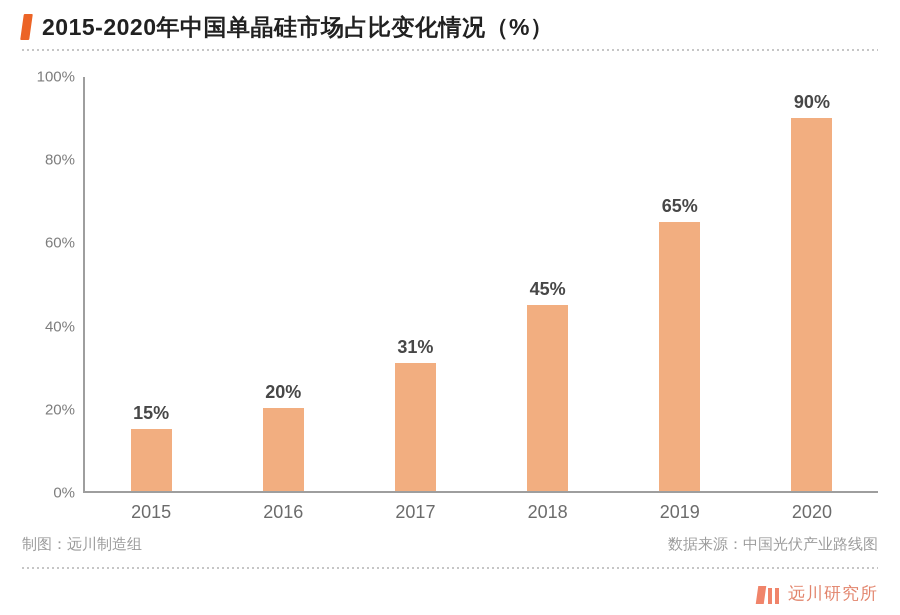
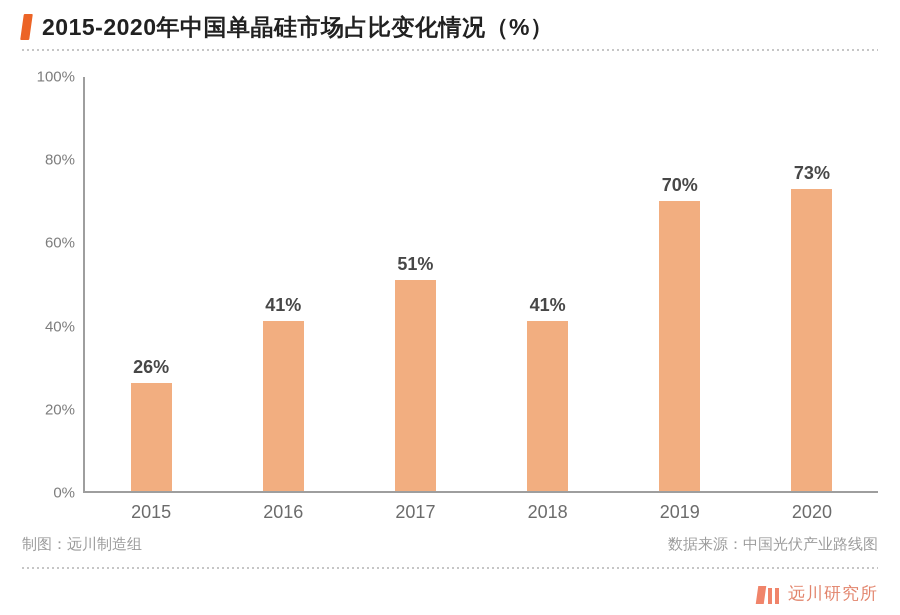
2015: 15% -> 26%
2016: 20% -> 41%
2017: 31% -> 51%
2018: 45% -> 41%
2019: 65% -> 70%
2020: 90% -> 73%
